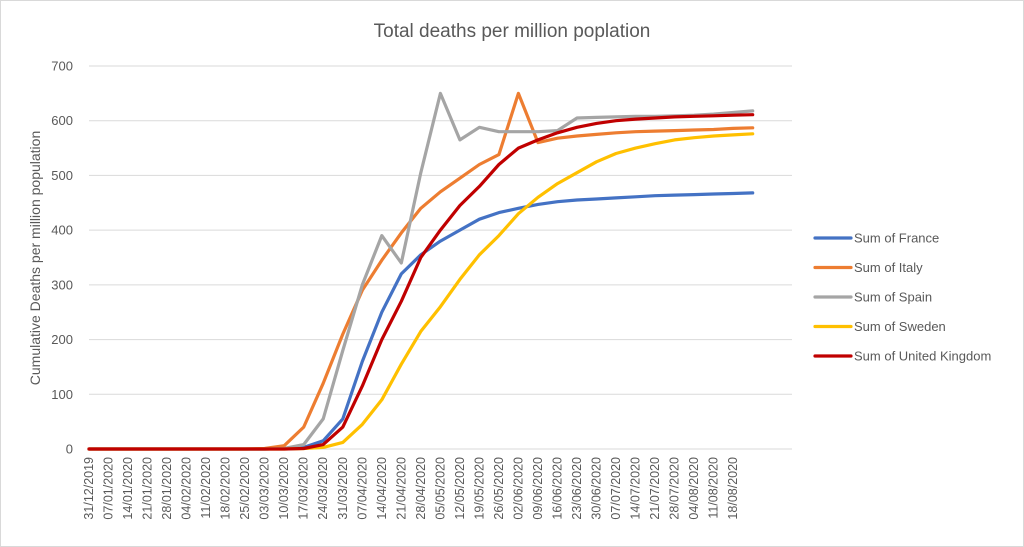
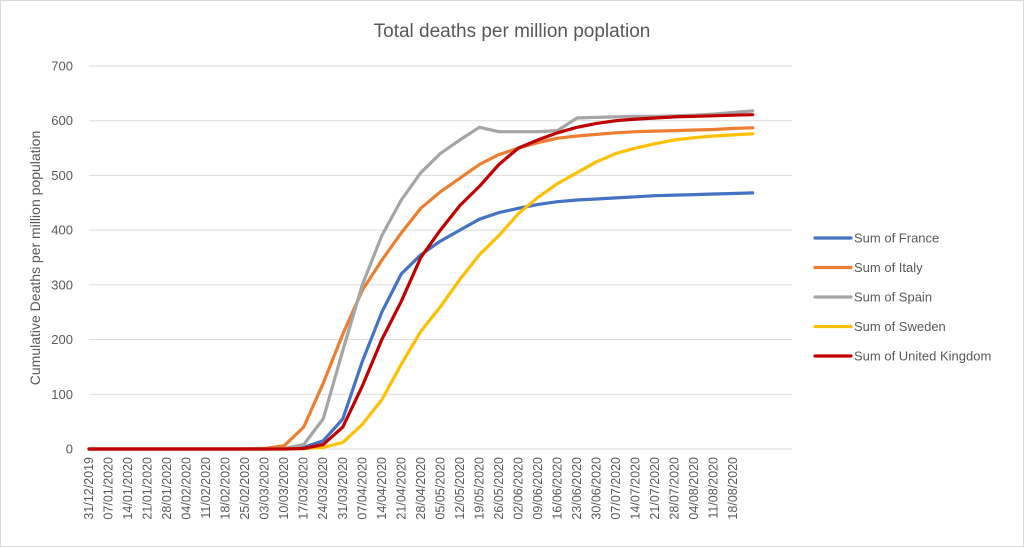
Sum of Spain/21/04/2020: 340 -> 460
Sum of Spain/05/05/2020: 650 -> 540
Sum of Italy/02/06/2020: 650 -> 550
